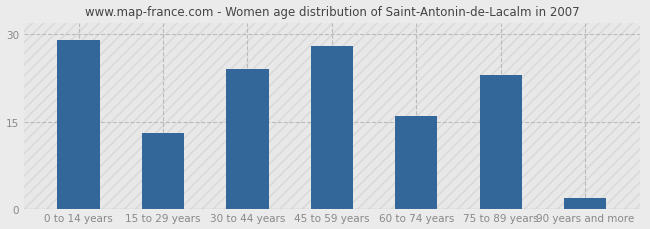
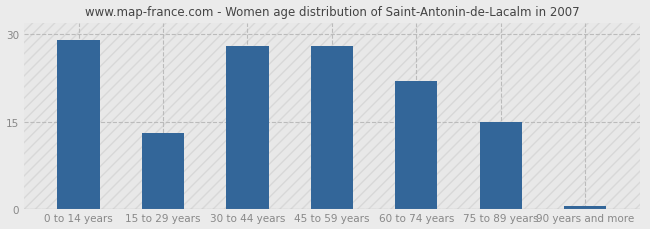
30 to 44 years: 24.0 -> 28.0
60 to 74 years: 16.0 -> 22.0
75 to 89 years: 23.0 -> 15.0
90 years and more: 1.8 -> 0.5
